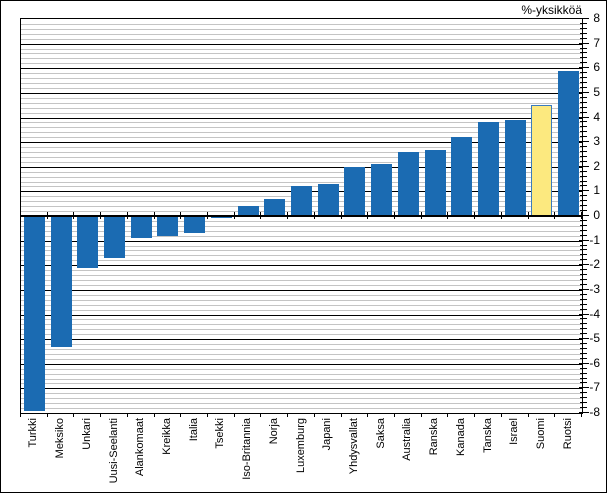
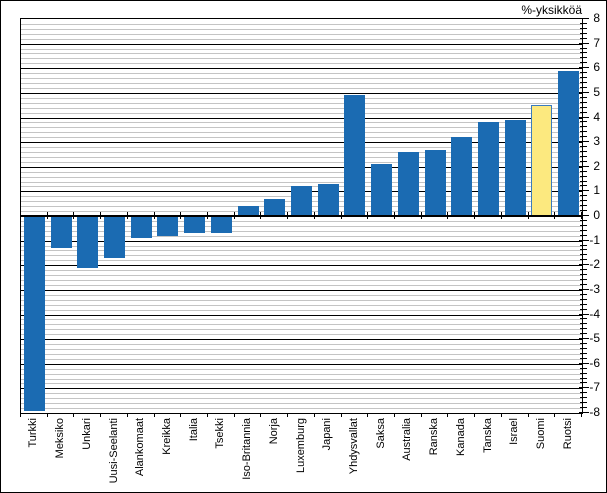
Meksiko: -5.3 -> -1.3
Tsekki: -0.1 -> -0.7
Yhdysvallat: 2.0 -> 4.9
